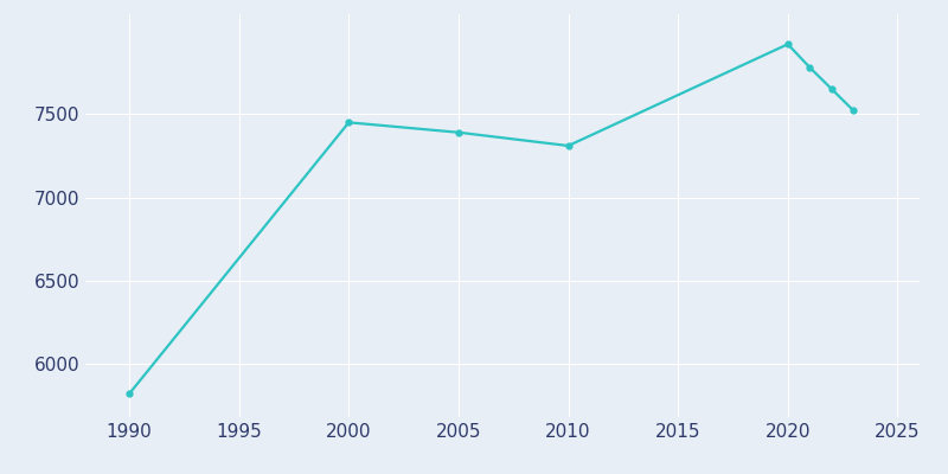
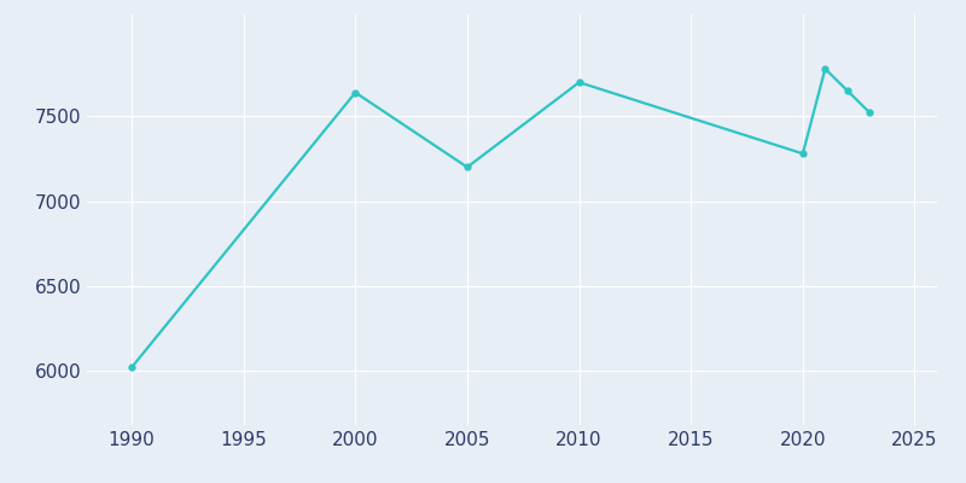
1990: 5820 -> 6020
2000: 7450 -> 7640
2005: 7390 -> 7200
2010: 7310 -> 7700
2020: 7920 -> 7280
